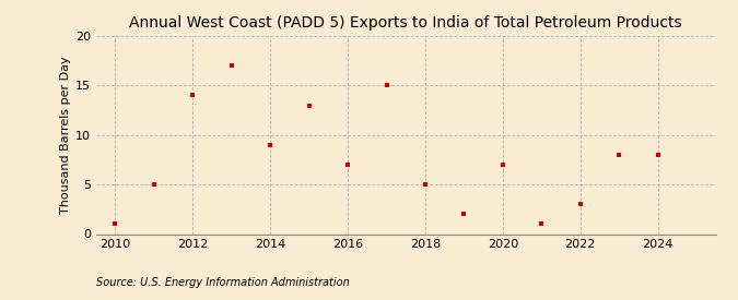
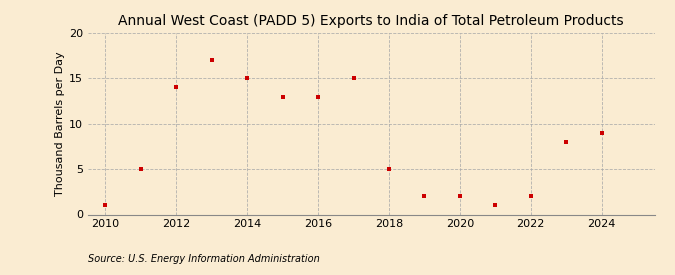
2014: 9 -> 15
2016: 7 -> 13
2020: 7 -> 2
2022: 3 -> 2
2024: 8 -> 9
